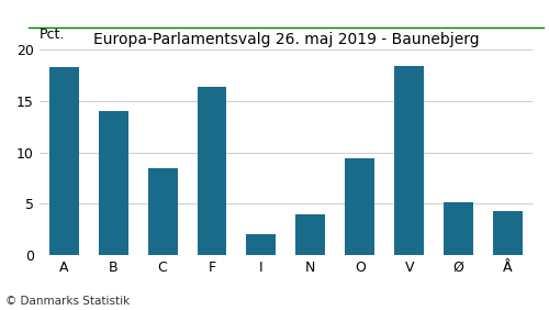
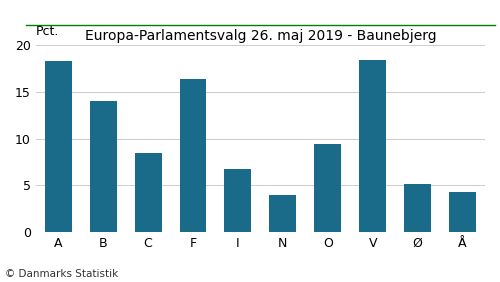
I: 2.1 -> 6.8
